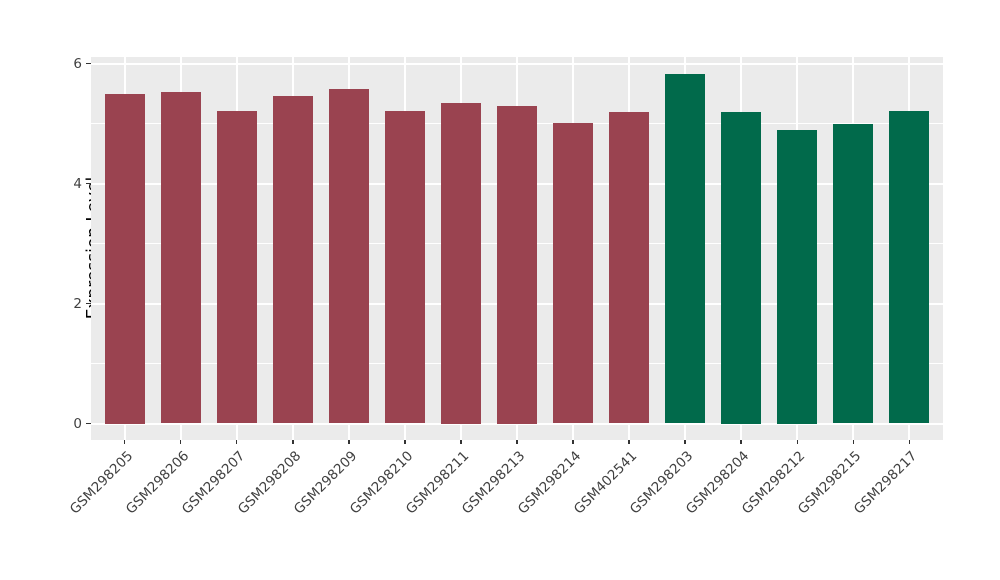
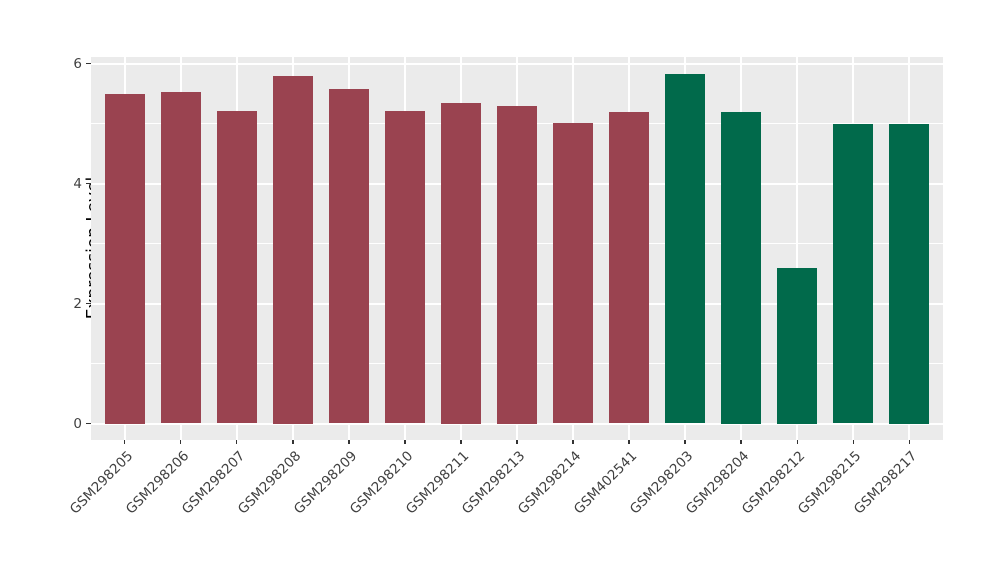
GSM298208: 5.5 -> 5.8
GSM298212: 4.9 -> 2.6
GSM298217: 5.2 -> 5.0
